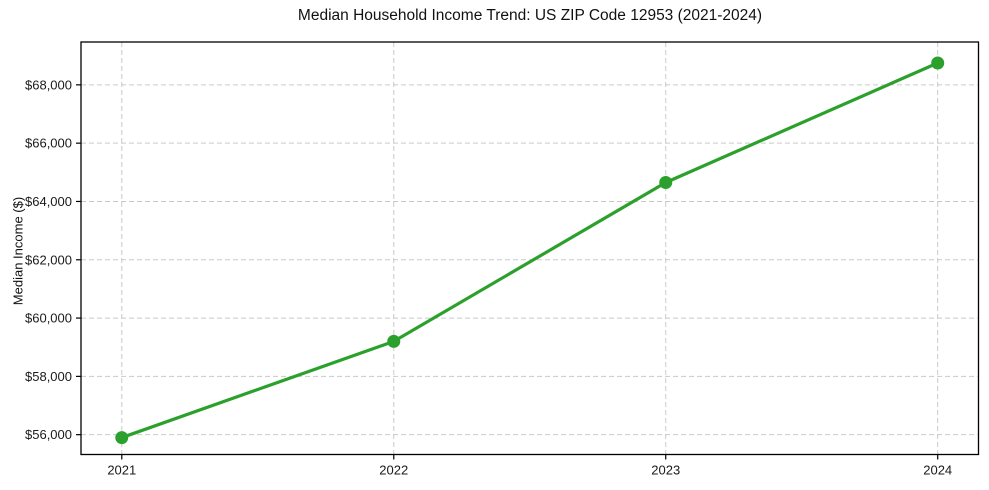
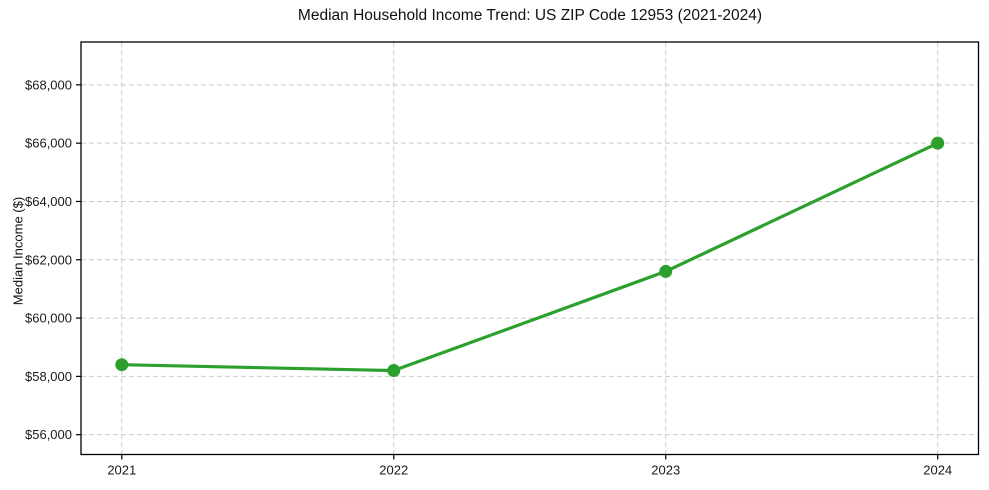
2021: $55900 -> $58400
2022: $59200 -> $58200
2023: $64600 -> $61600
2024: $68800 -> $66000
